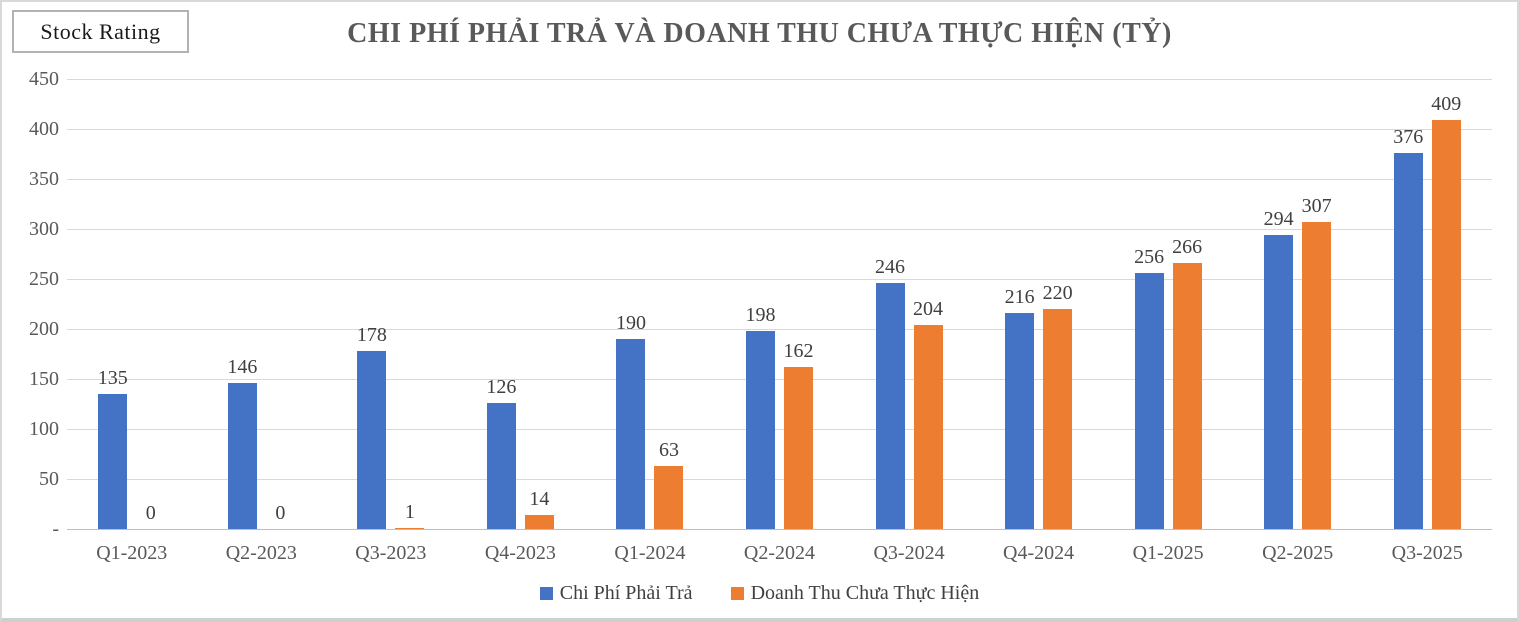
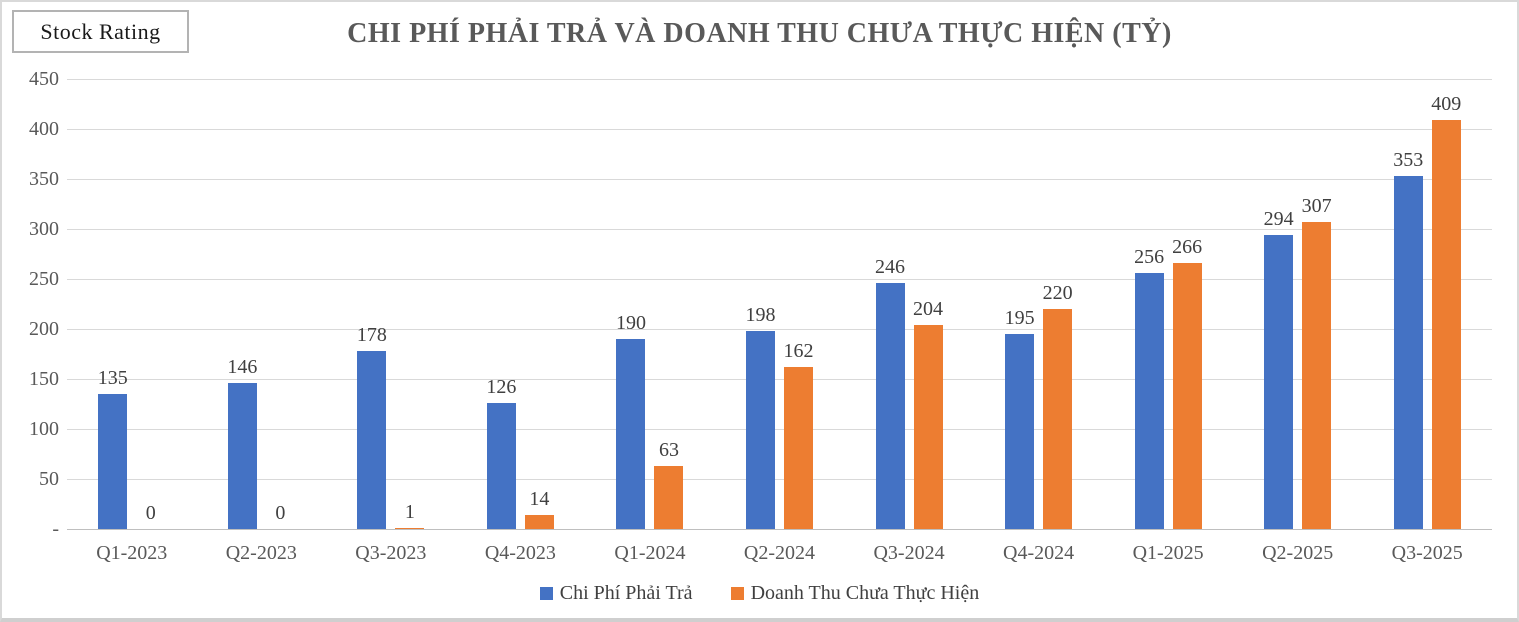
Chi Phí Phải Trả/Q4-2024: 216 -> 195
Chi Phí Phải Trả/Q3-2025: 376 -> 353
